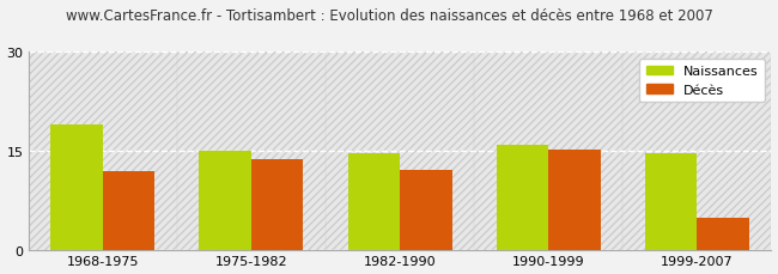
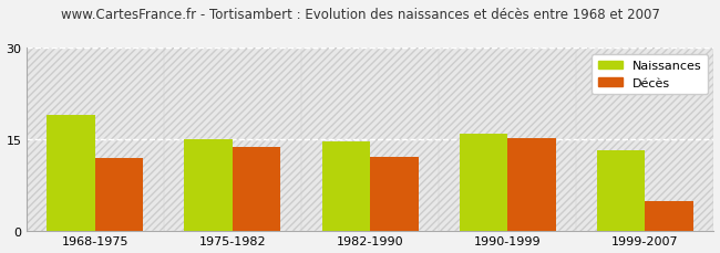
Naissances/1999-2007: 14.7 -> 13.2
